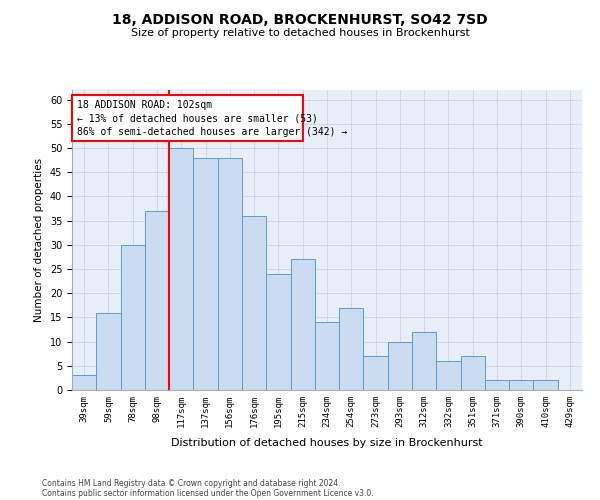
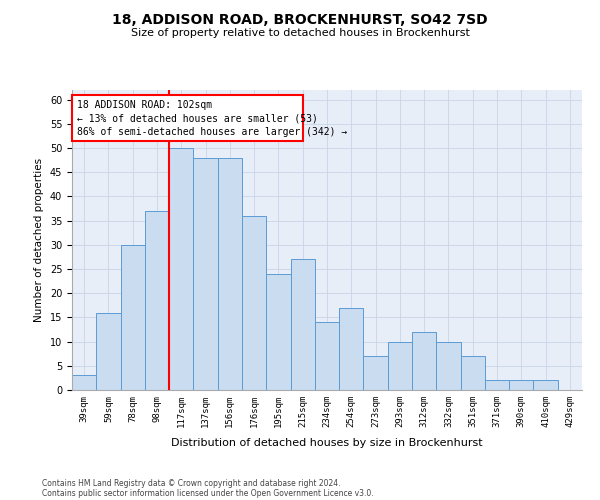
332sqm: 6 -> 10
